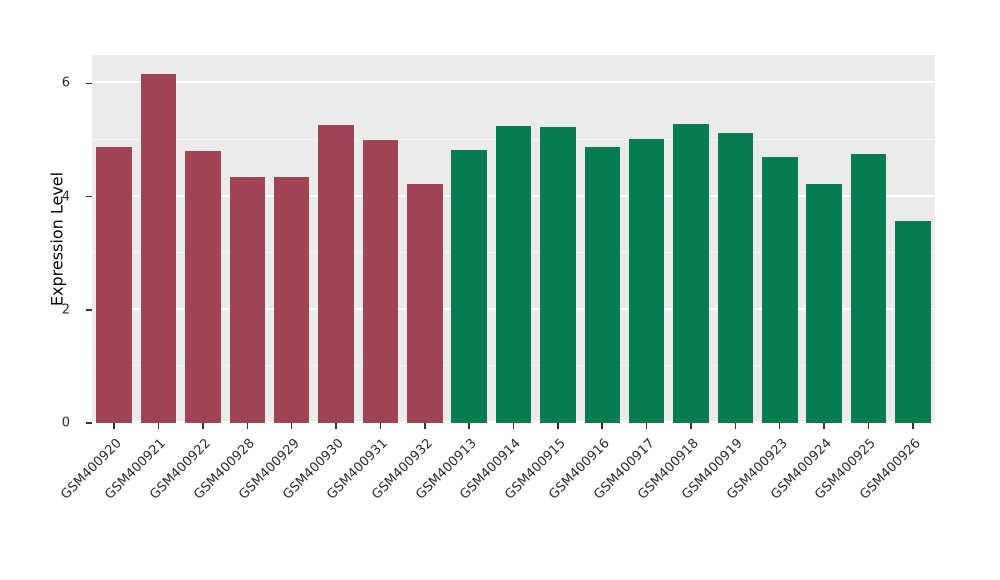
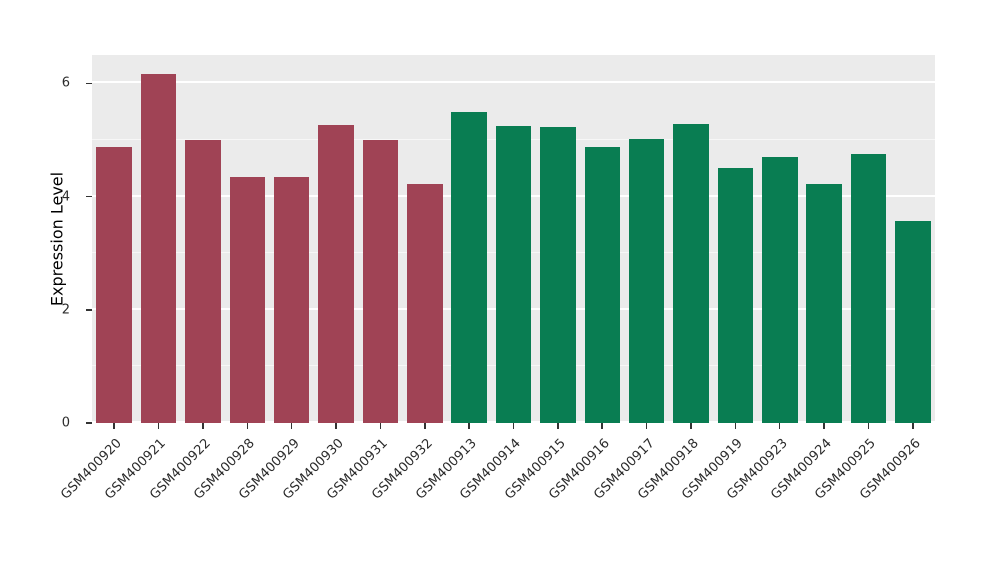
GSM400922: 4.8 -> 5.0
GSM400913: 4.8 -> 5.5
GSM400919: 5.1 -> 4.5
